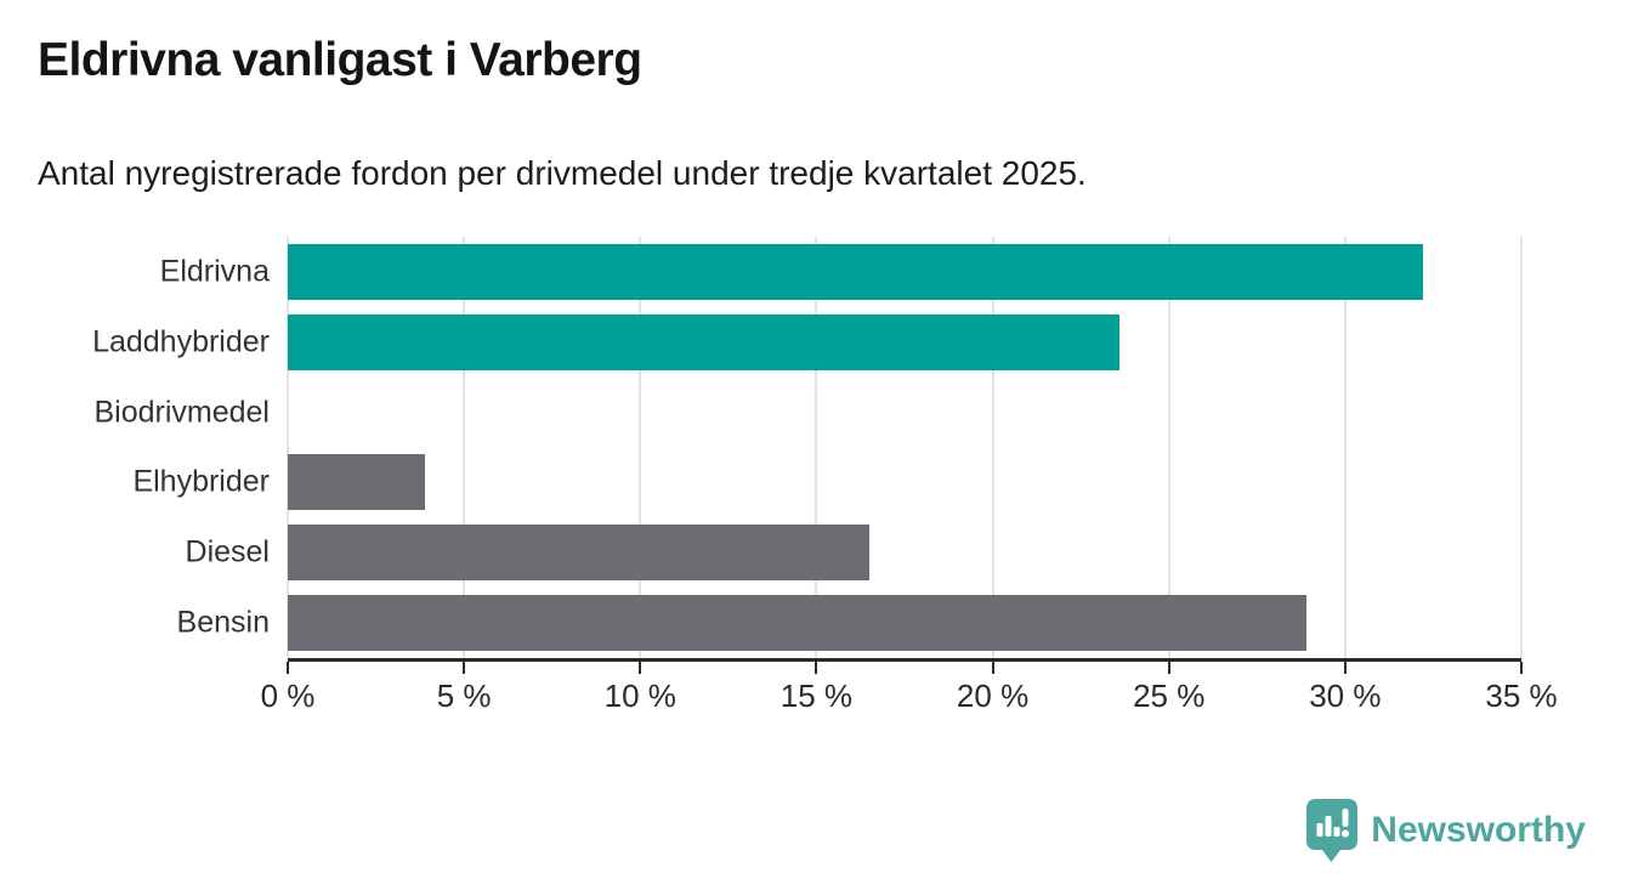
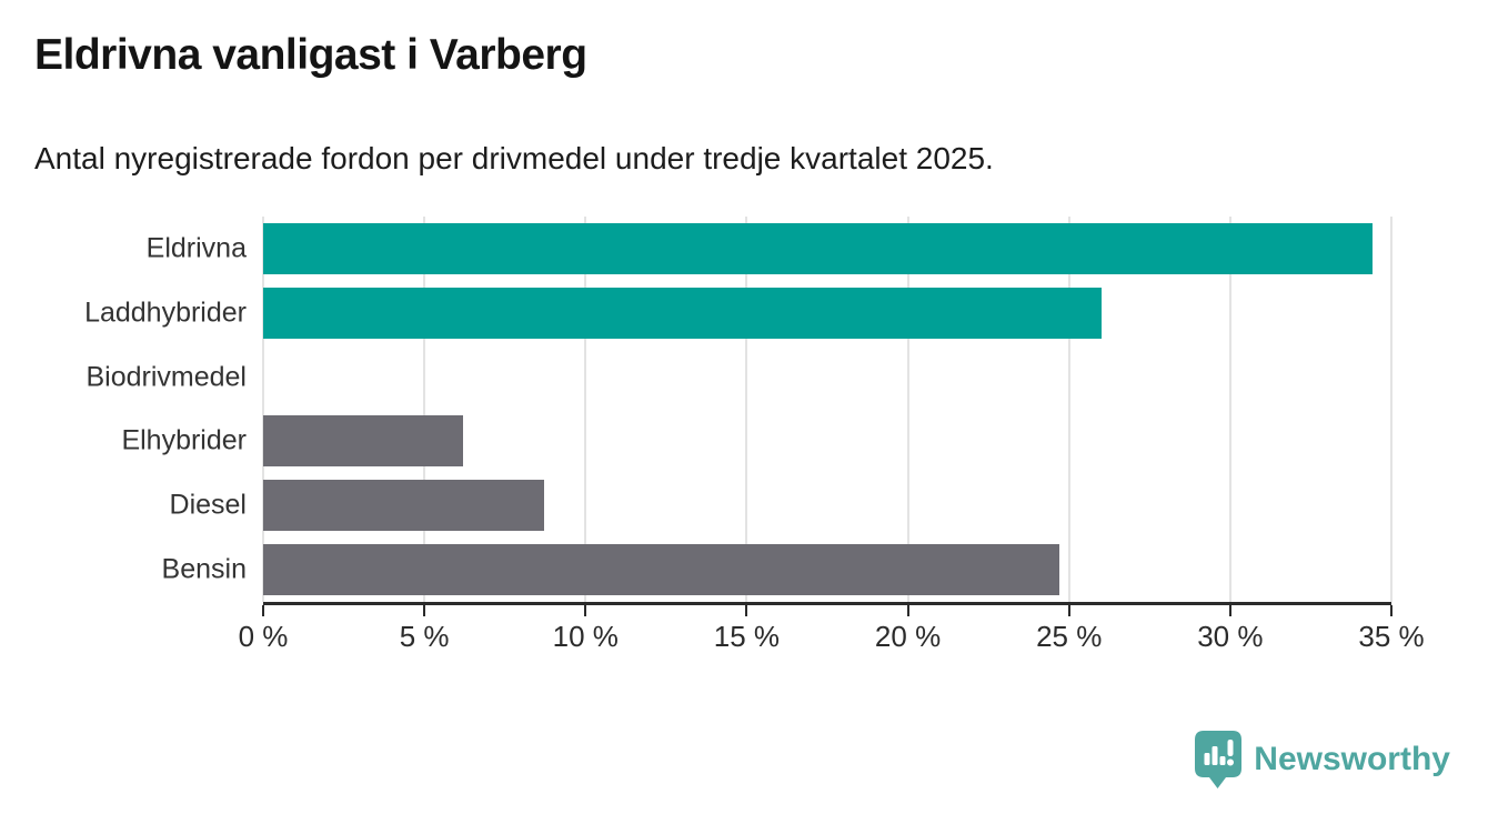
Eldrivna: 32.2% -> 34.4%
Laddhybrider: 23.6% -> 26.0%
Elhybrider: 3.9% -> 6.2%
Diesel: 16.5% -> 8.7%
Bensin: 28.9% -> 24.7%
